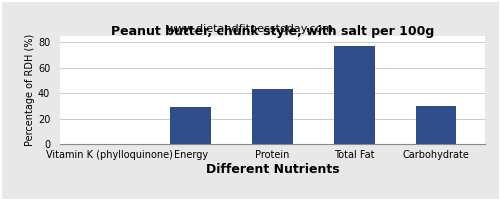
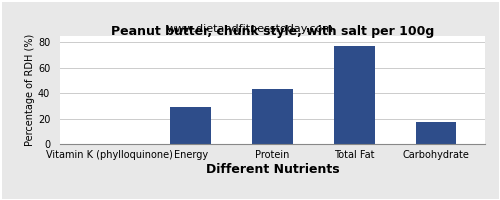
Carbohydrate: 30 -> 17
